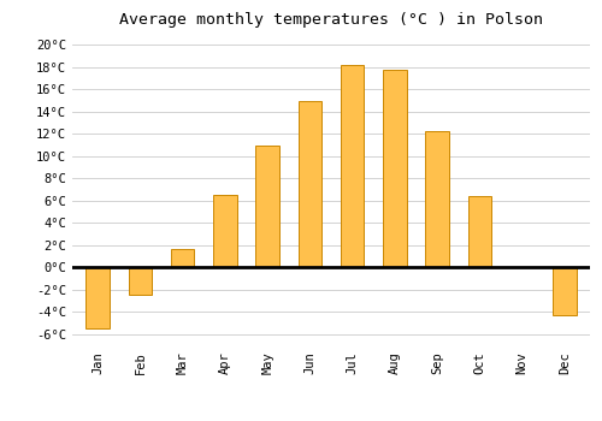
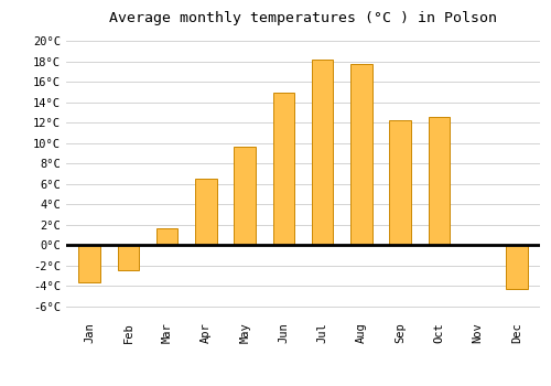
Jan: -5.5°C -> -3.6°C
May: 11.0°C -> 9.6°C
Oct: 6.4°C -> 12.6°C
